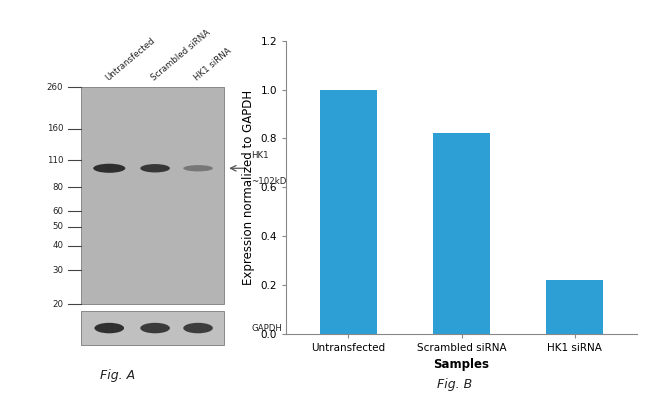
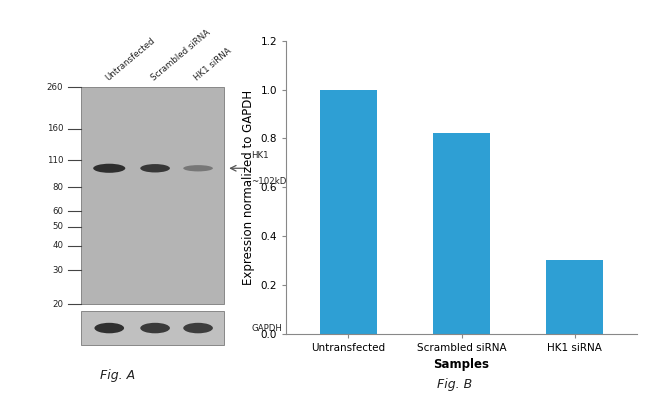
HK1 siRNA: 0.22 -> 0.30
